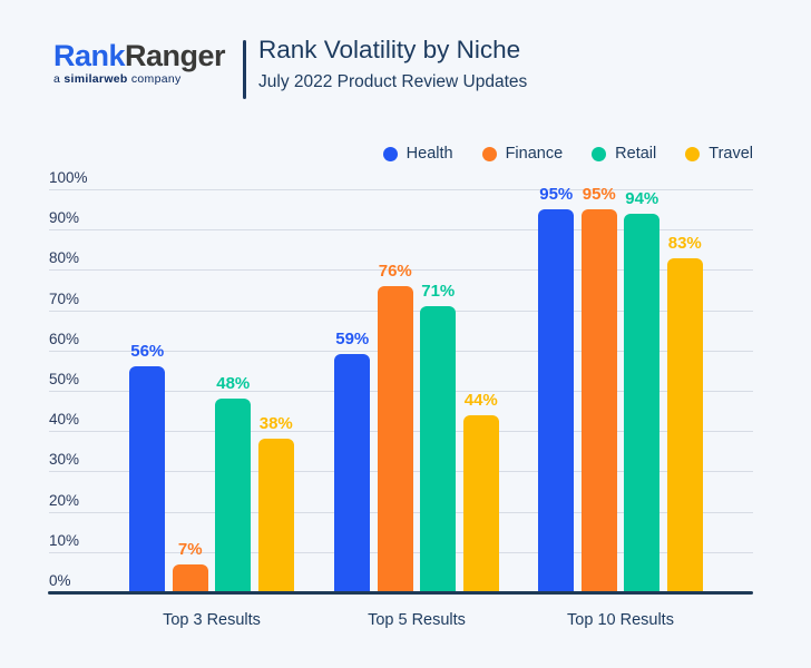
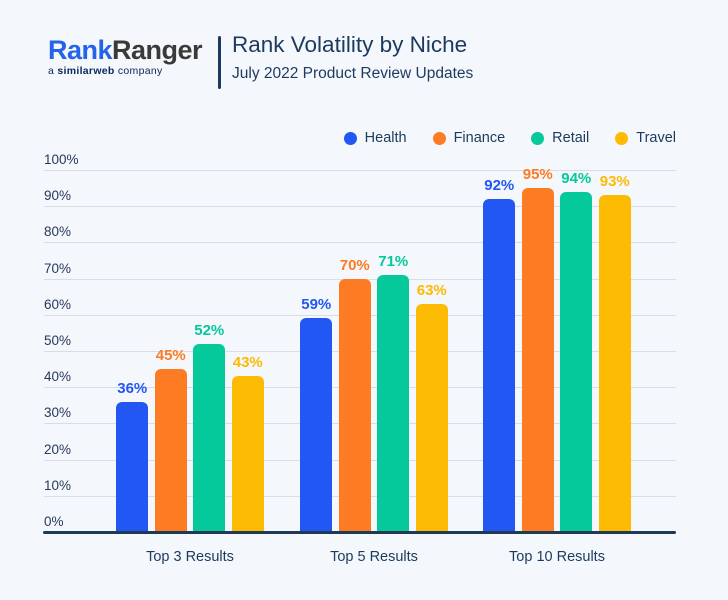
Health/Top 3 Results: 56% -> 36%
Finance/Top 3 Results: 7% -> 45%
Retail/Top 3 Results: 48% -> 52%
Travel/Top 3 Results: 38% -> 43%
Finance/Top 5 Results: 76% -> 70%
Travel/Top 5 Results: 44% -> 63%
Health/Top 10 Results: 95% -> 92%
Travel/Top 10 Results: 83% -> 93%
